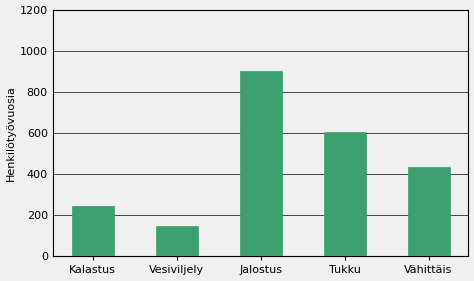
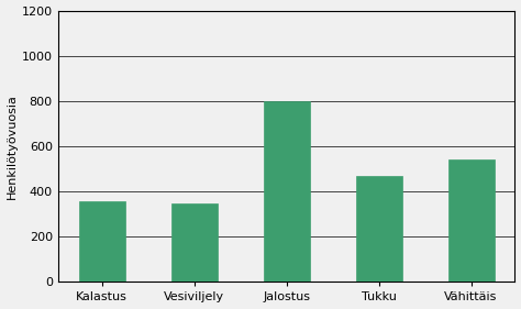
Kalastus: 245 -> 355
Vesiviljely: 150 -> 348
Jalostus: 900 -> 800
Tukku: 605 -> 468
Vähittäis: 435 -> 542
